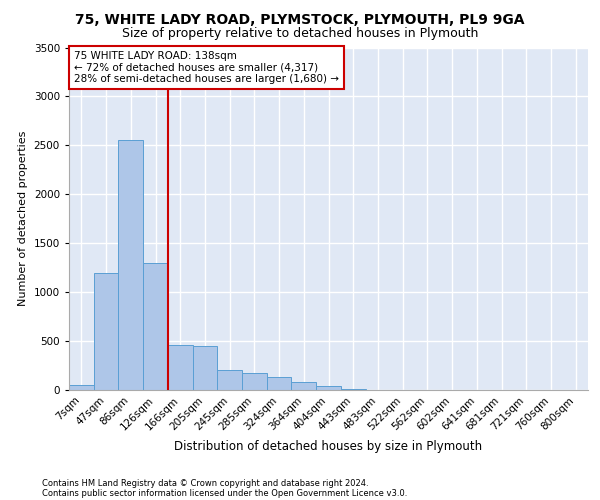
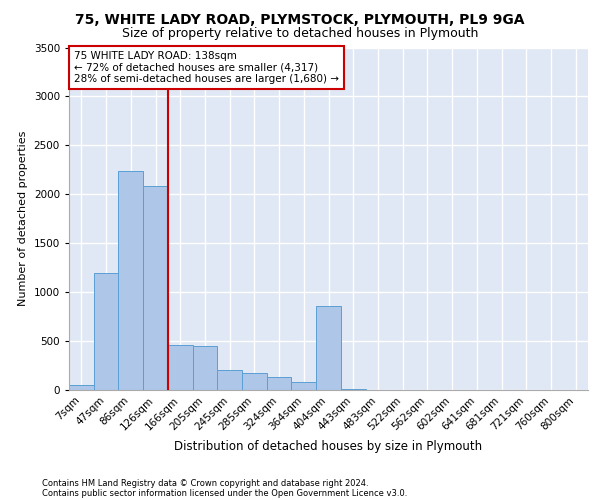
86sqm: 2550 -> 2240
126sqm: 1300 -> 2080
404sqm: 40 -> 860
